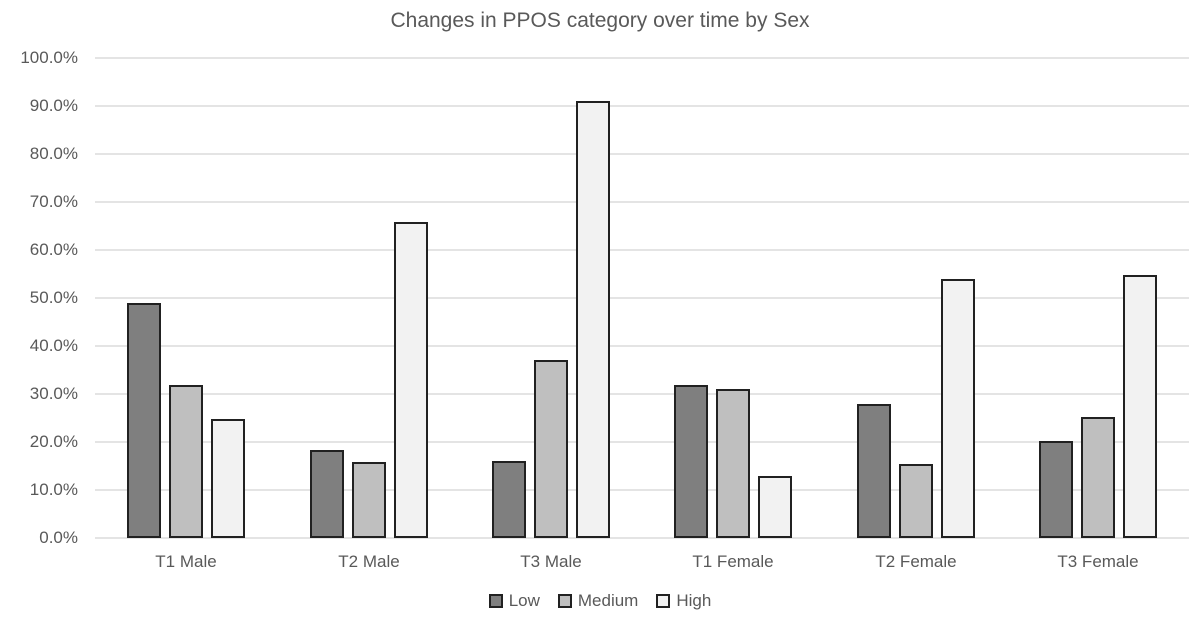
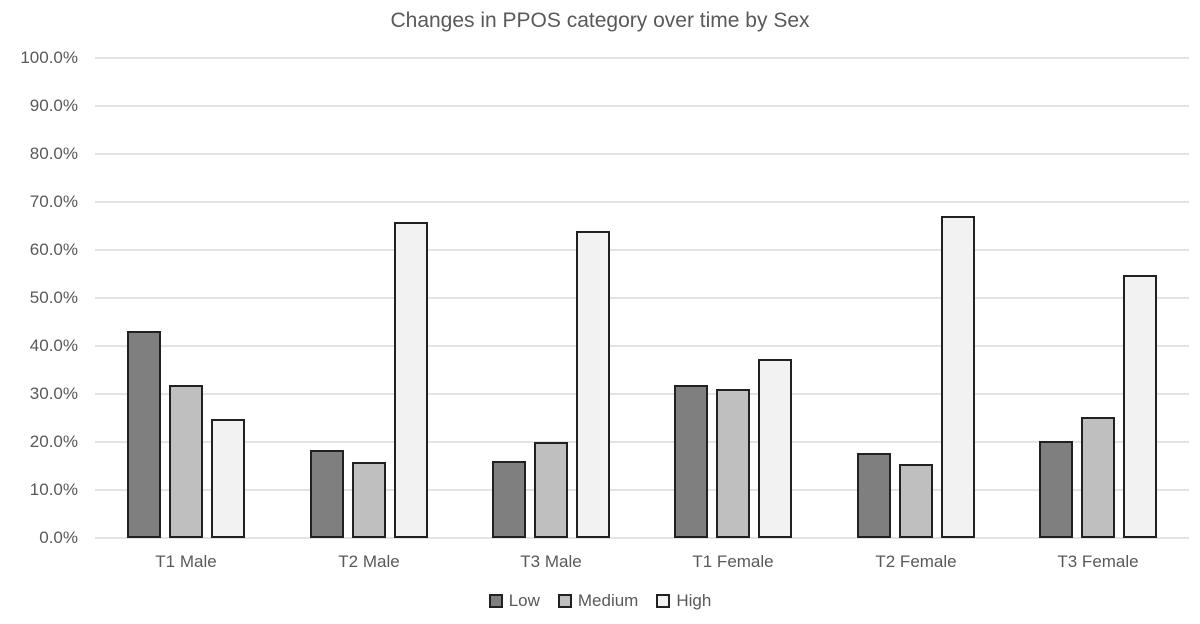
Low/T1 Male: 49% -> 43%
Medium/T3 Male: 37% -> 20%
High/T3 Male: 91% -> 64%
High/T1 Female: 13% -> 37%
Low/T2 Female: 28% -> 18%
High/T2 Female: 54% -> 67%
